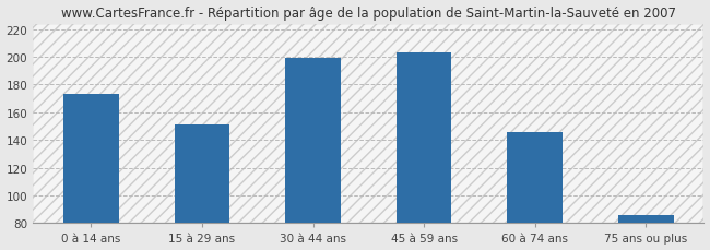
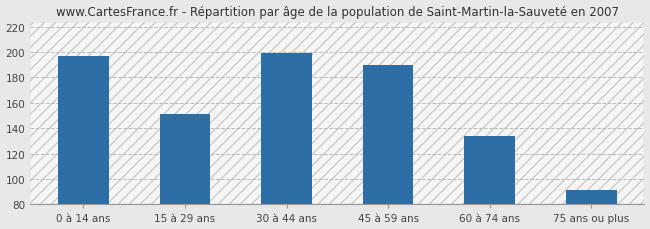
0 à 14 ans: 173 -> 197
45 à 59 ans: 203 -> 190
60 à 74 ans: 146 -> 134
75 ans ou plus: 86 -> 91
